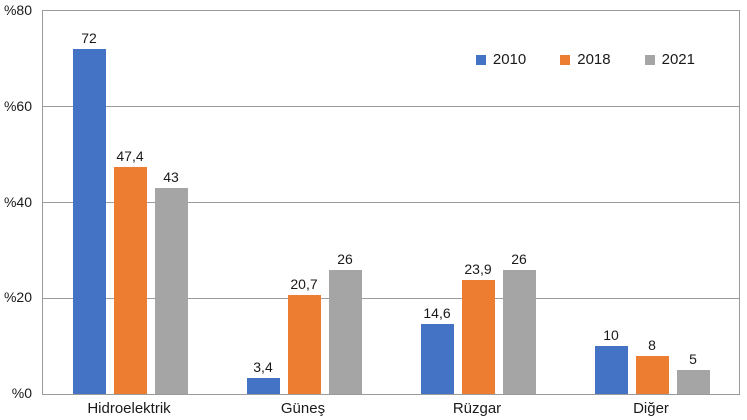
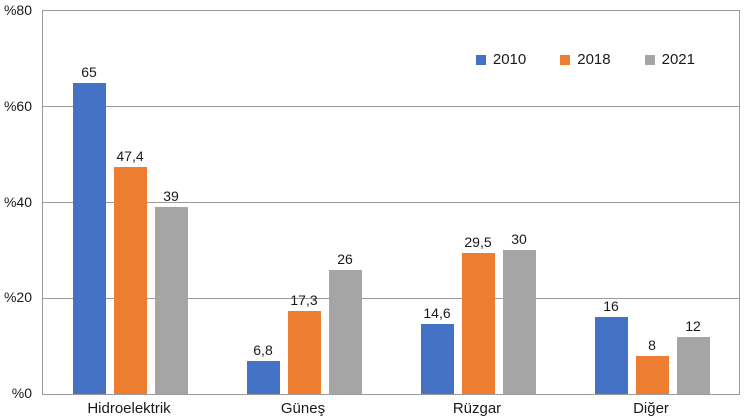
2010/Hidroelektrik: 72 -> 65
2021/Hidroelektrik: 43 -> 39
2010/Güneş: 3,4 -> 6,8
2018/Güneş: 20,7 -> 17,3
2018/Rüzgar: 23,9 -> 29,5
2021/Rüzgar: 26 -> 30
2010/Diğer: 10 -> 16
2021/Diğer: 5 -> 12
